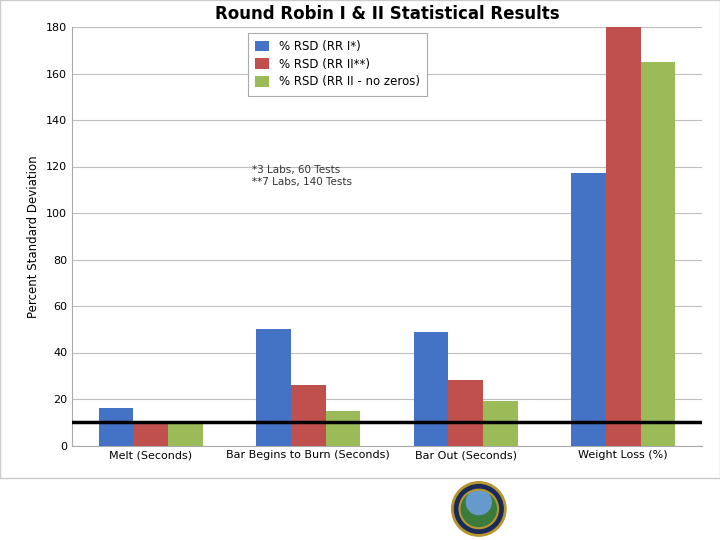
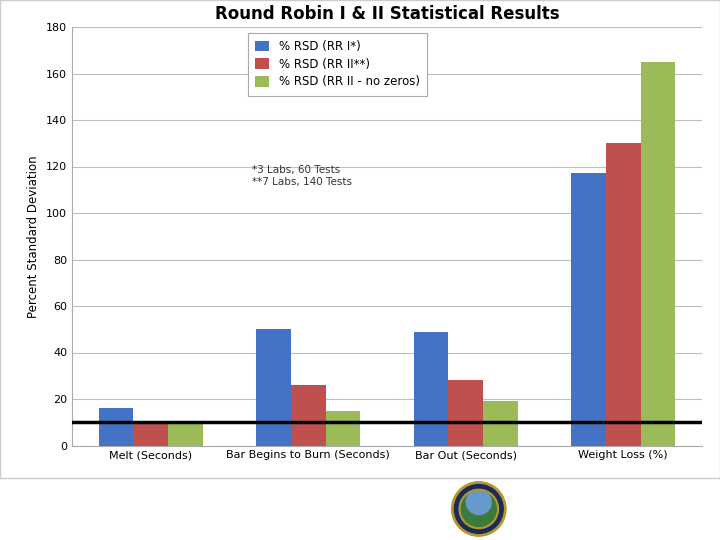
% RSD (RR II**)/Weight Loss (%): 180 -> 130
